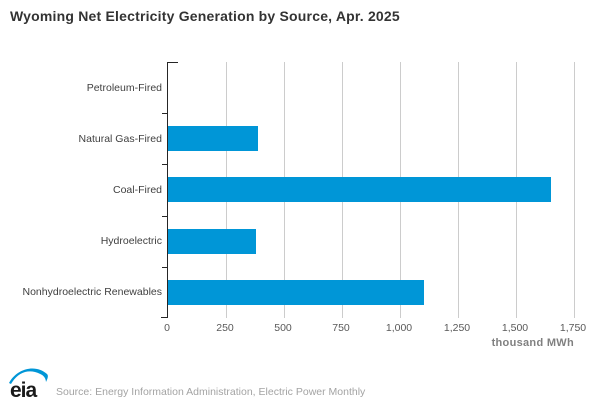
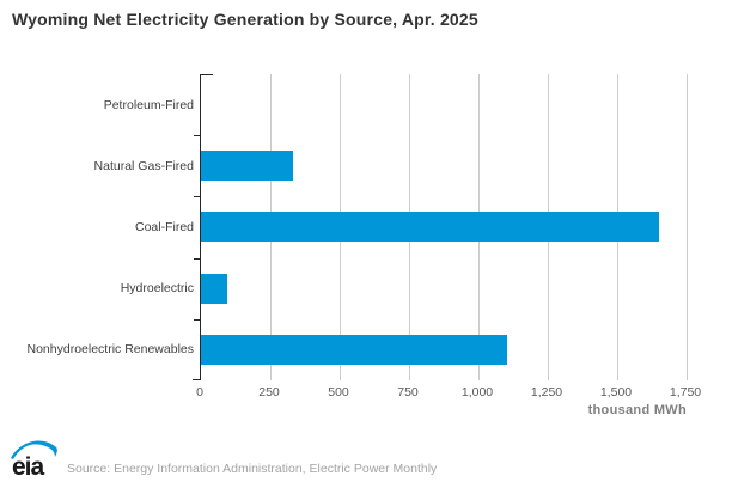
Natural Gas-Fired: 390 -> 330
Hydroelectric: 380 -> 90
